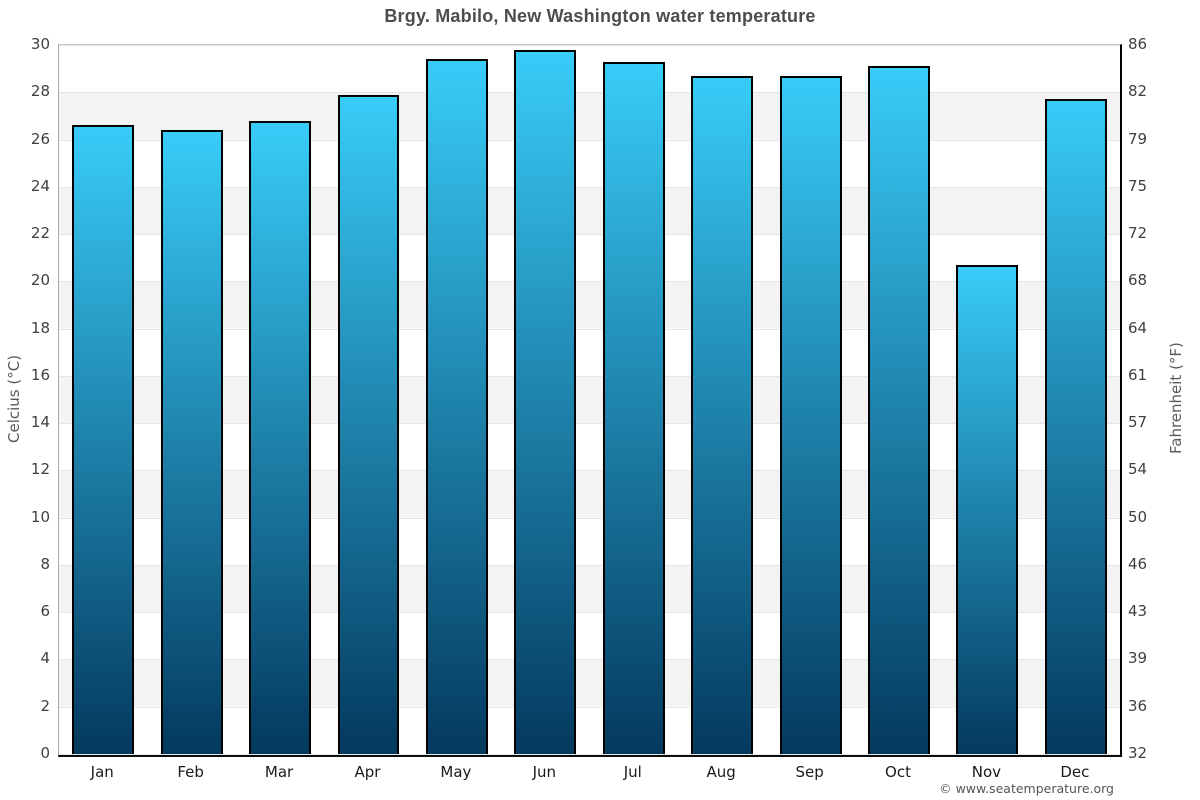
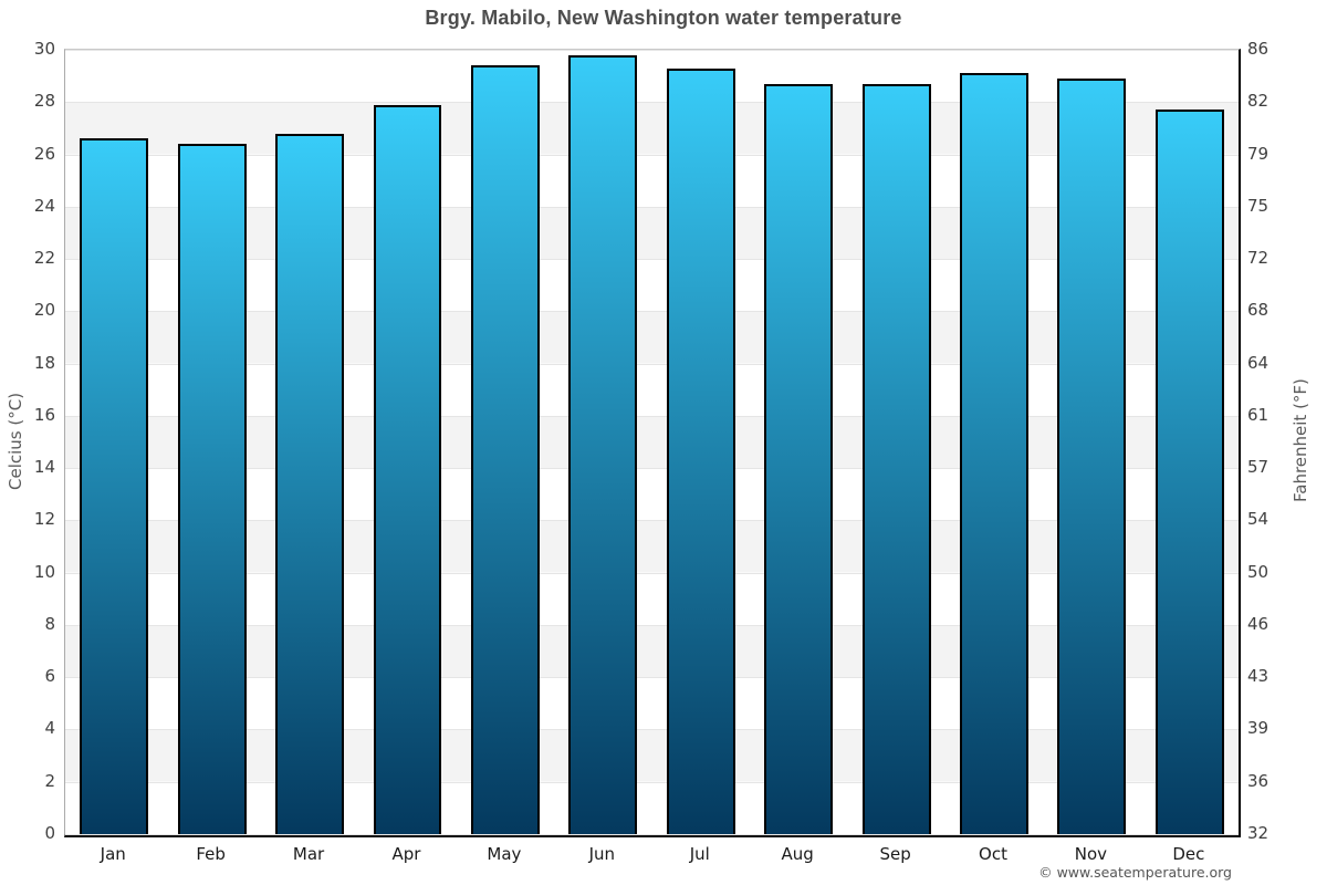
Nov: 20.7 -> 28.9
